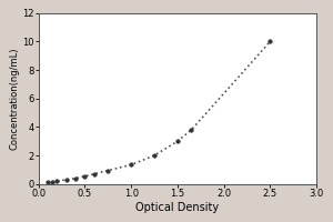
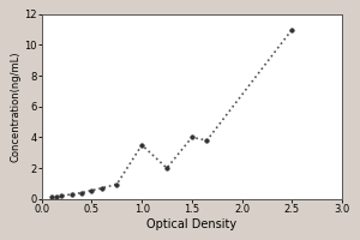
1.0: 1.4 -> 3.5
1.5: 3.0 -> 4.0
2.5: 10.0 -> 11.0
